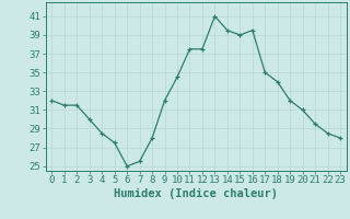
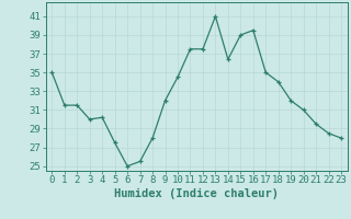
0: 32.0 -> 35.0
4: 28.5 -> 30.2
14: 39.5 -> 36.4
